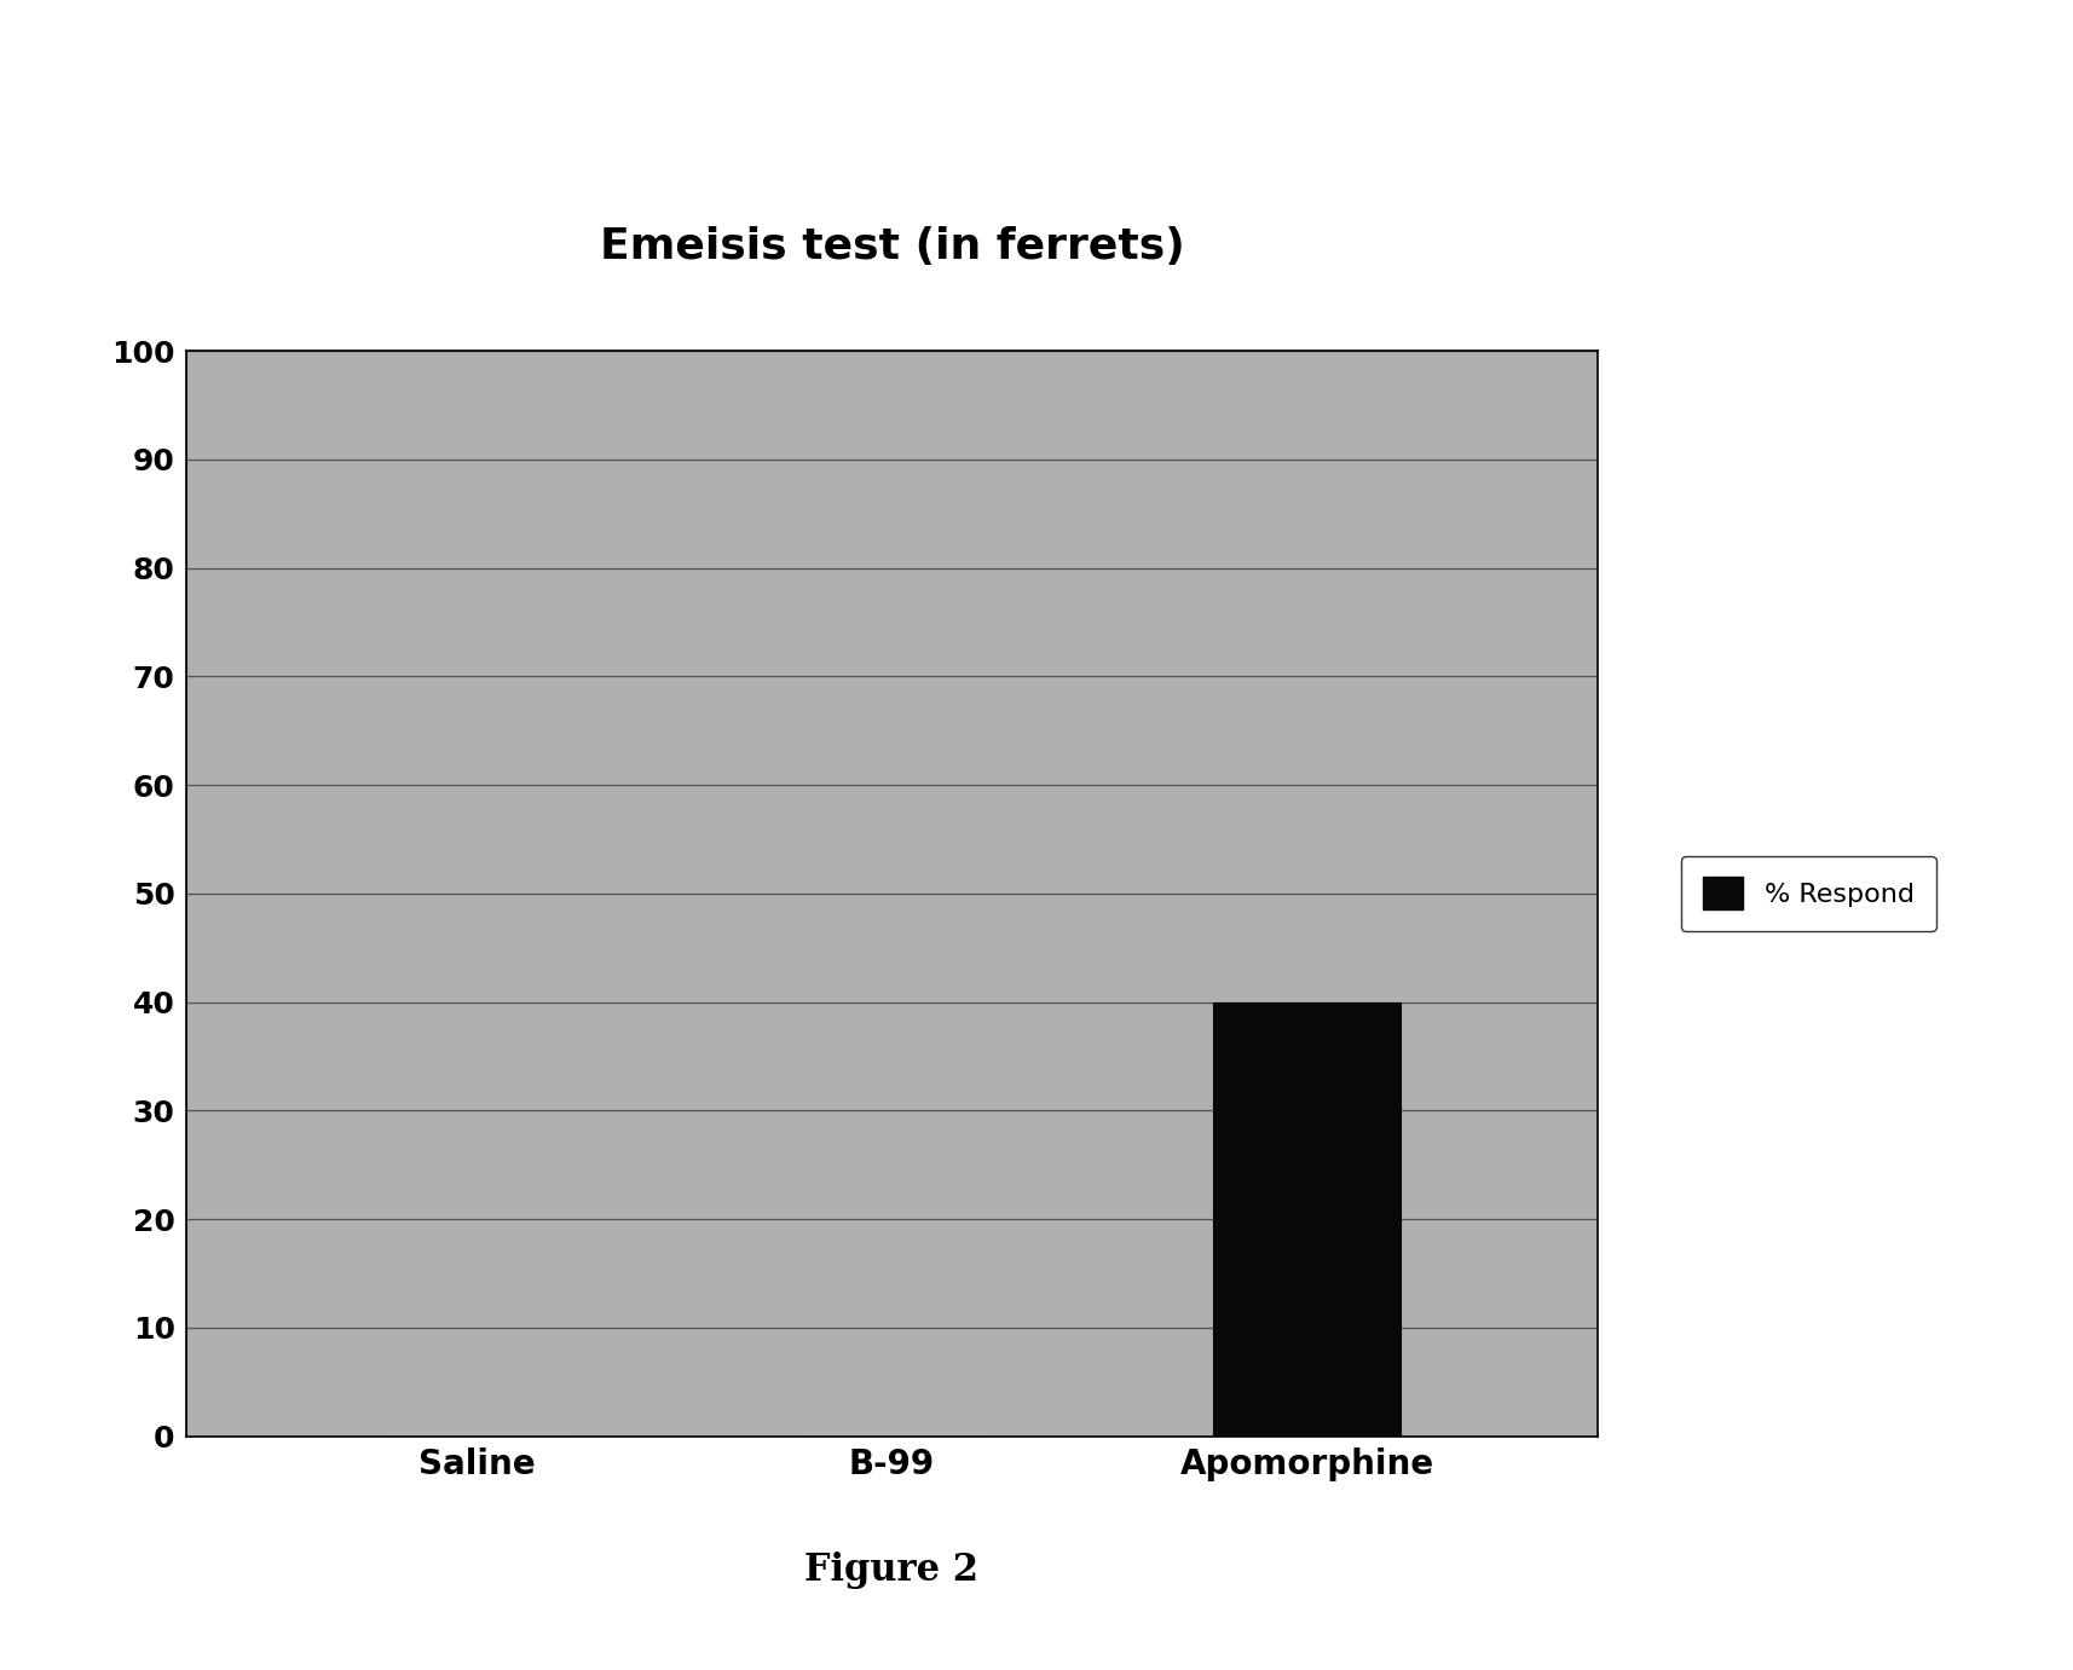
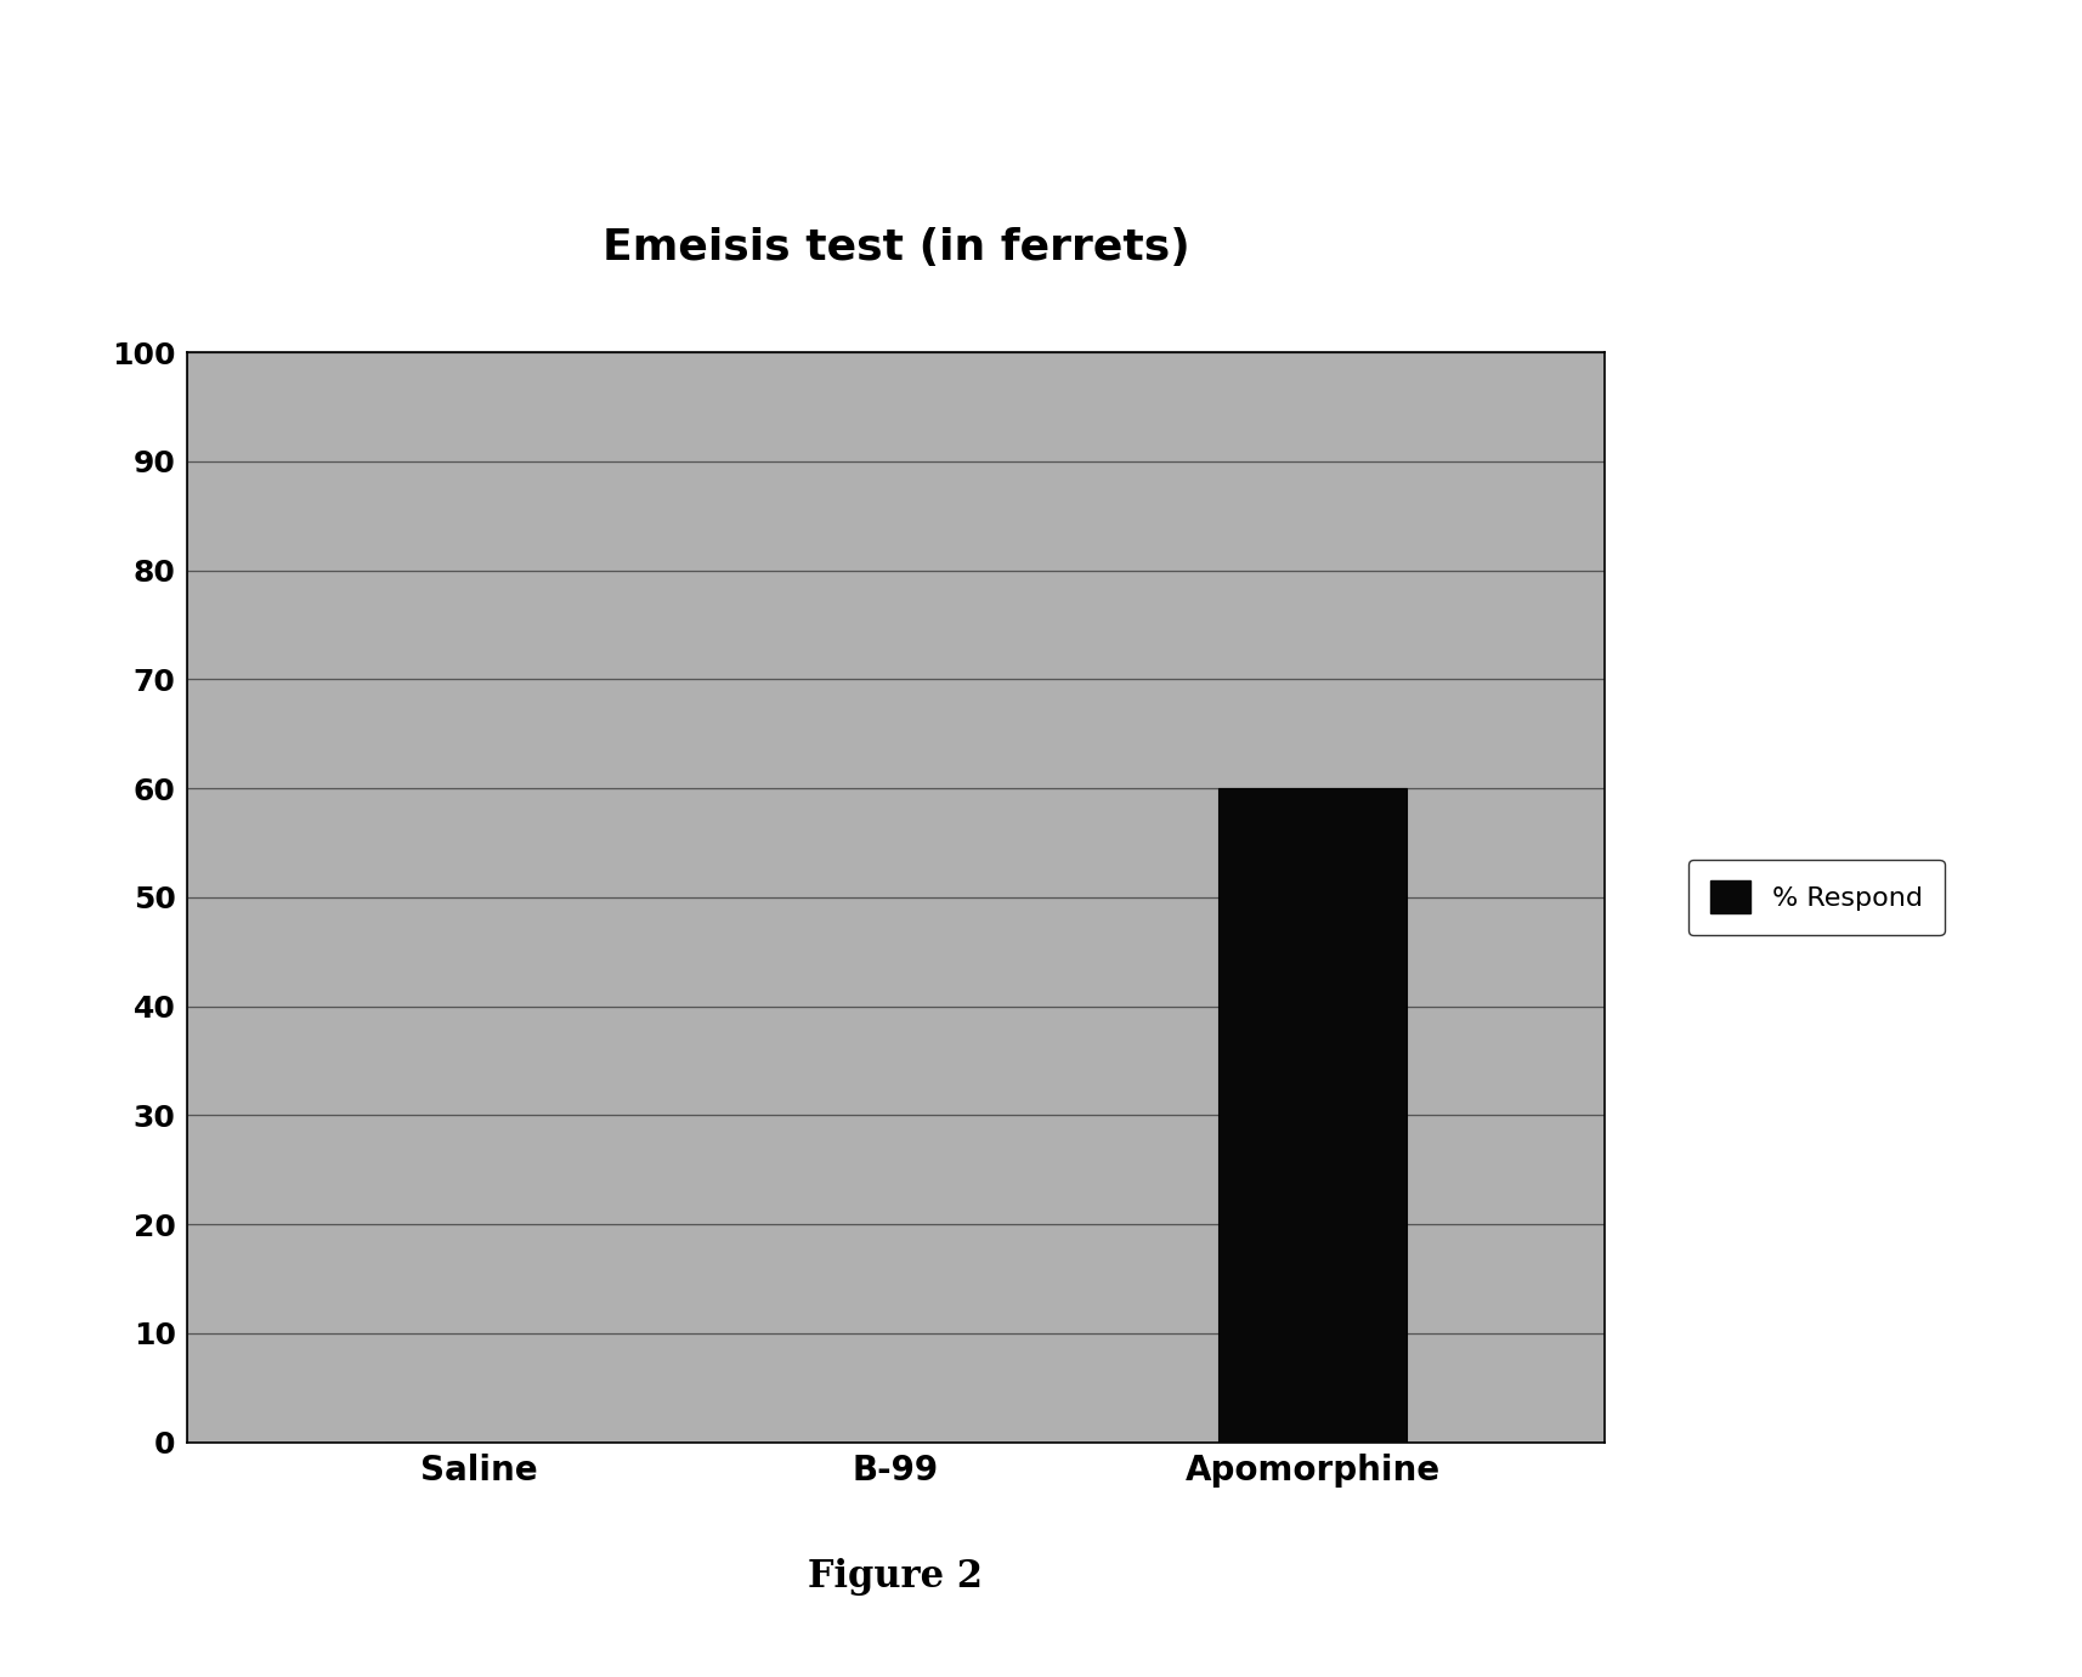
Apomorphine: 40 -> 60
